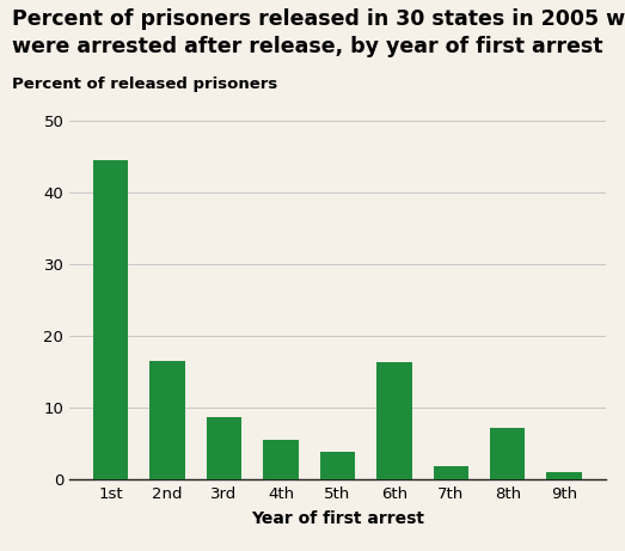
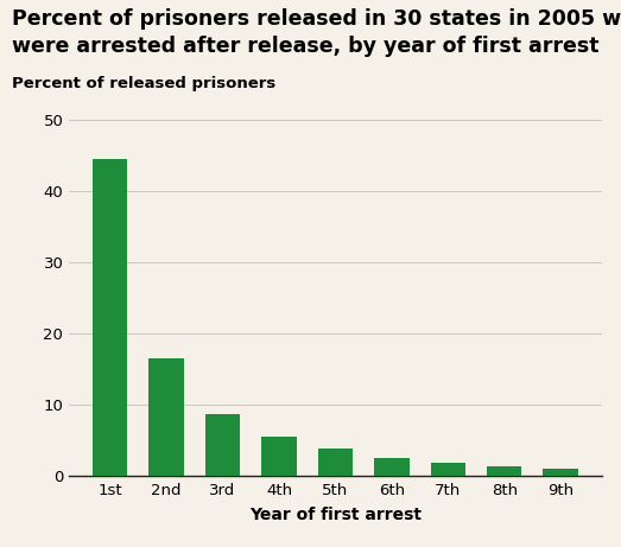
6th: 16.4 -> 2.5
8th: 7.2 -> 1.3
